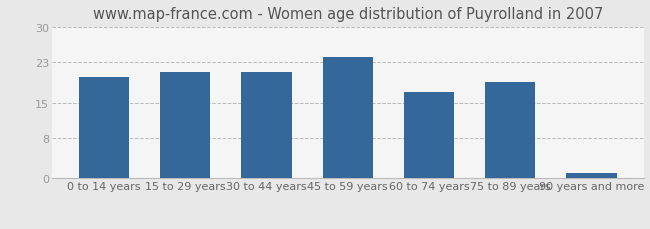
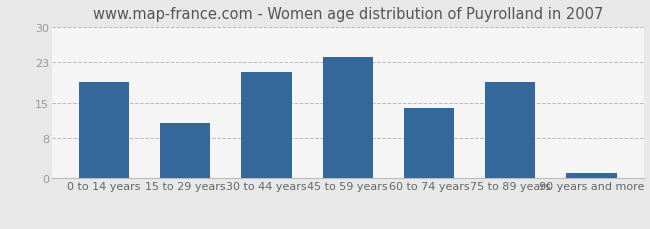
0 to 14 years: 20 -> 19
15 to 29 years: 21 -> 11
60 to 74 years: 17 -> 14
